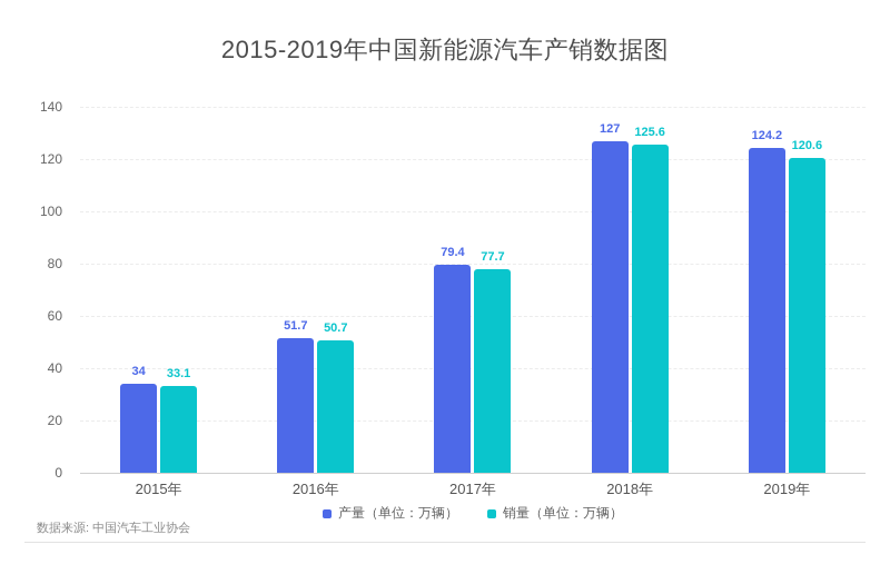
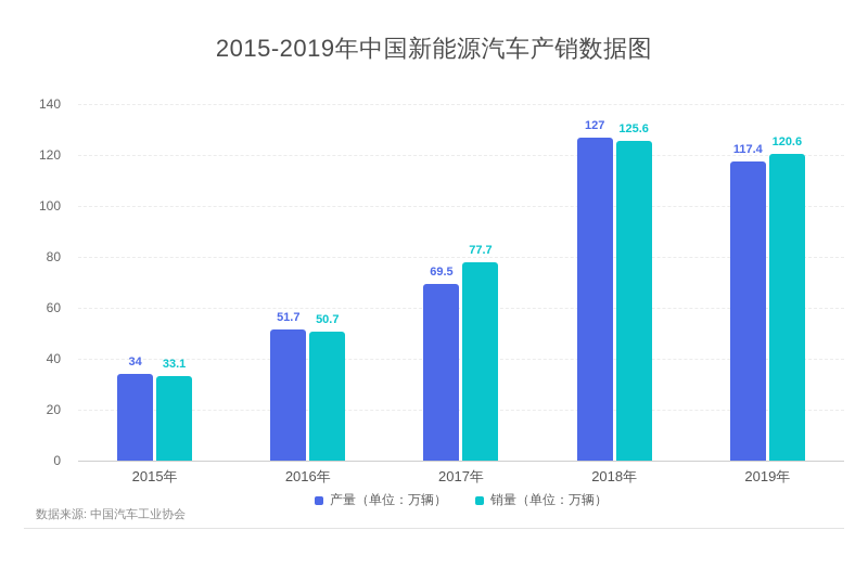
产量（单位：万辆）/2017年: 79.4 -> 69.5
产量（单位：万辆）/2019年: 124.2 -> 117.4
